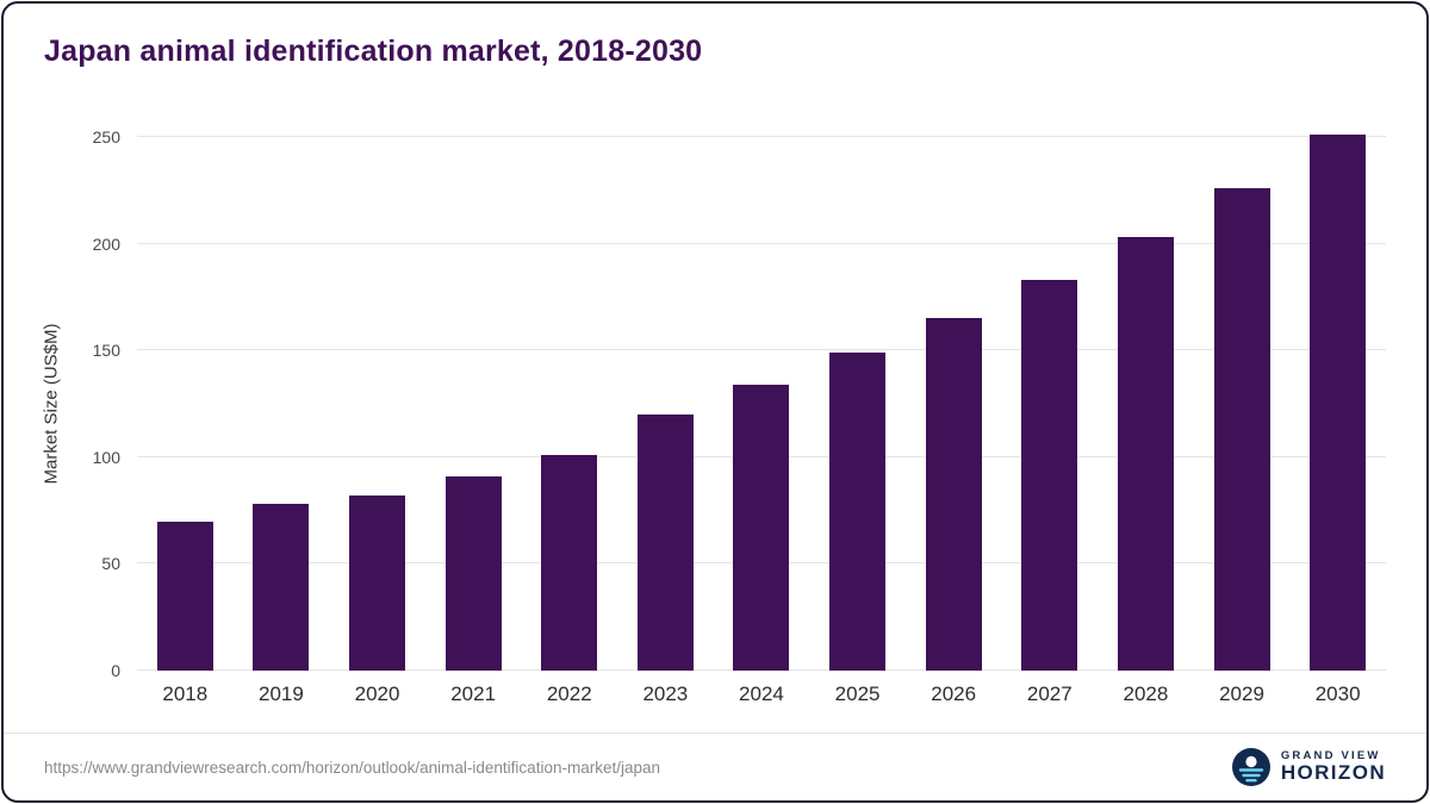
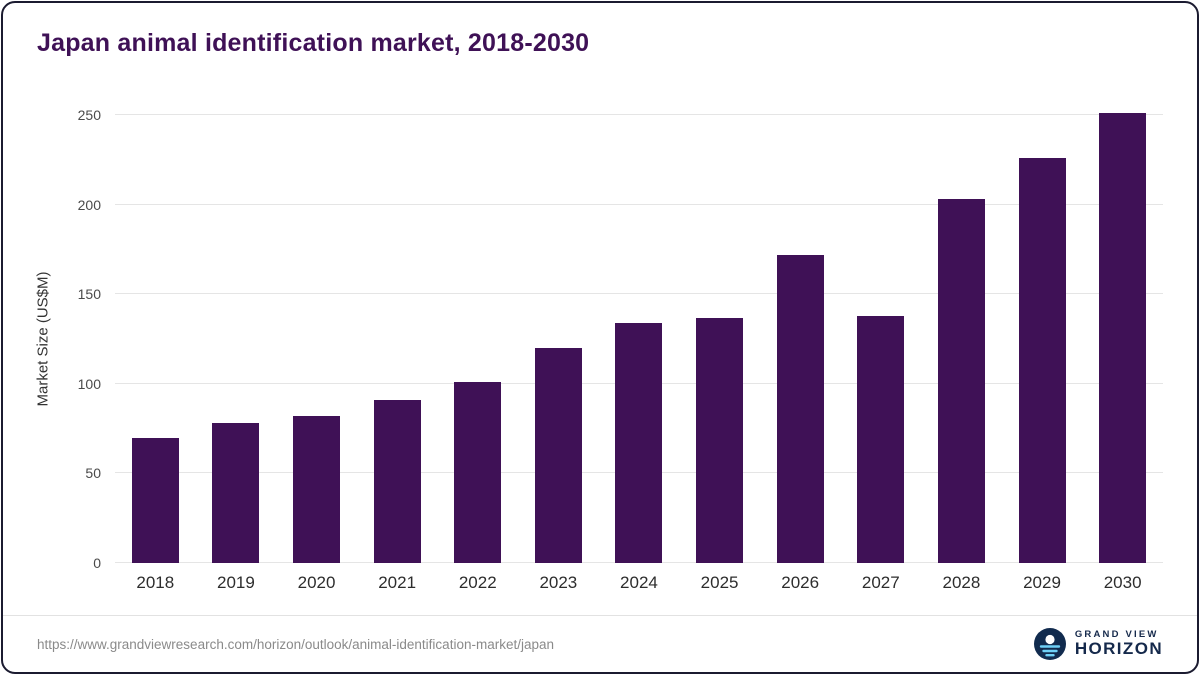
2025: 149 -> 137
2026: 165 -> 172
2027: 183 -> 138
